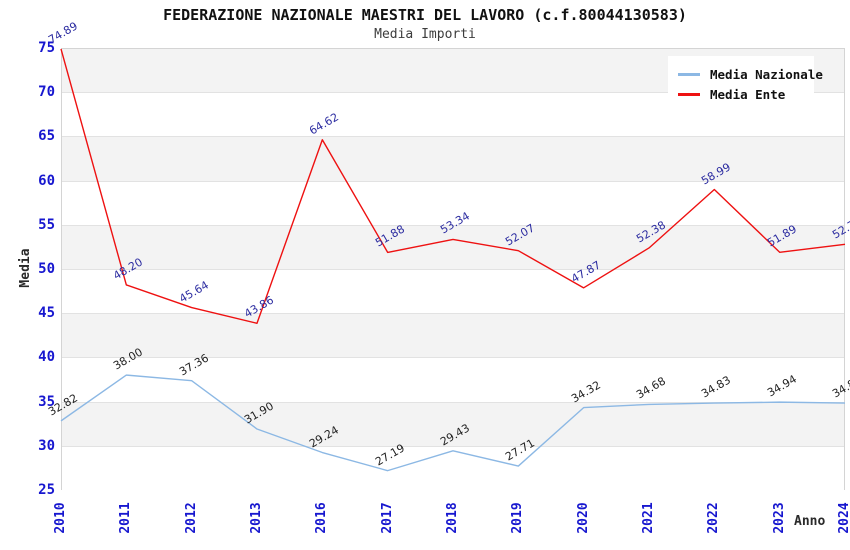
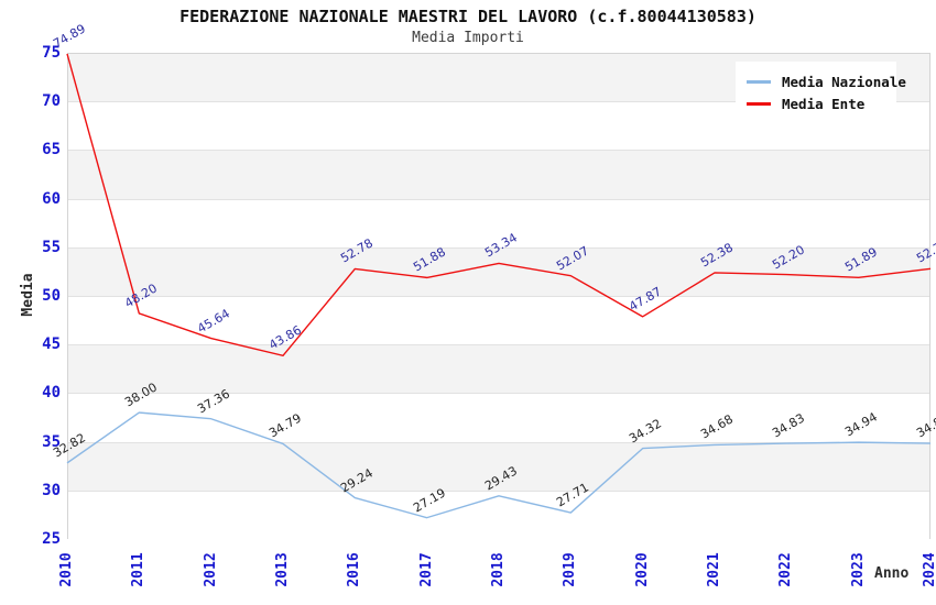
Media Nazionale/2013: 31.90 -> 34.79
Media Ente/2016: 64.62 -> 52.78
Media Ente/2022: 58.99 -> 52.20
